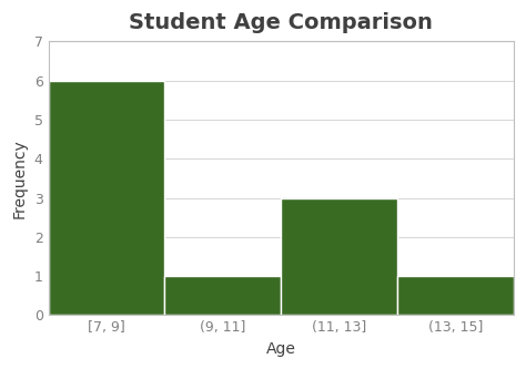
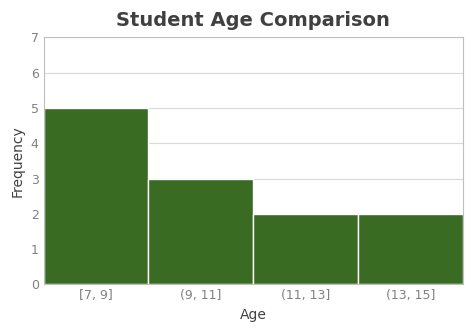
[7, 9]: 6 -> 5
(9, 11]: 1 -> 3
(11, 13]: 3 -> 2
(13, 15]: 1 -> 2
